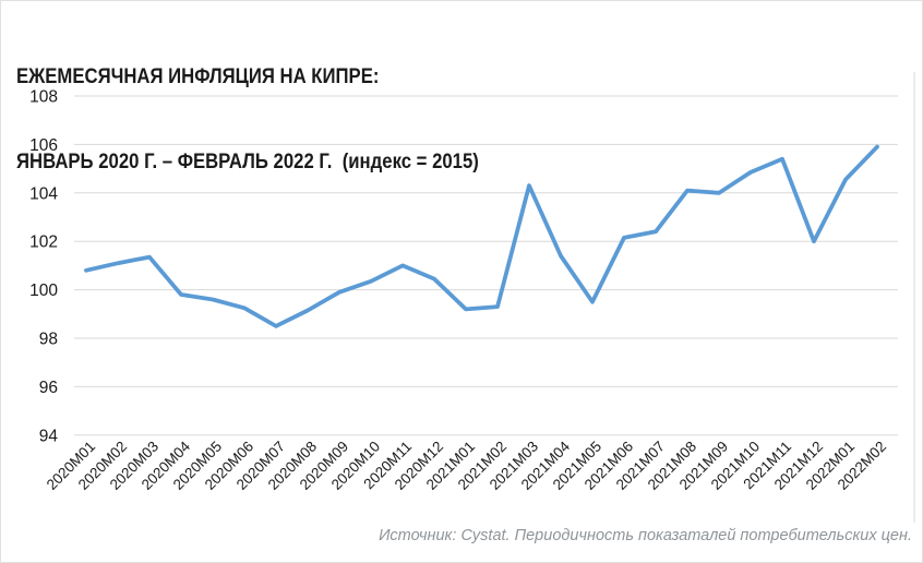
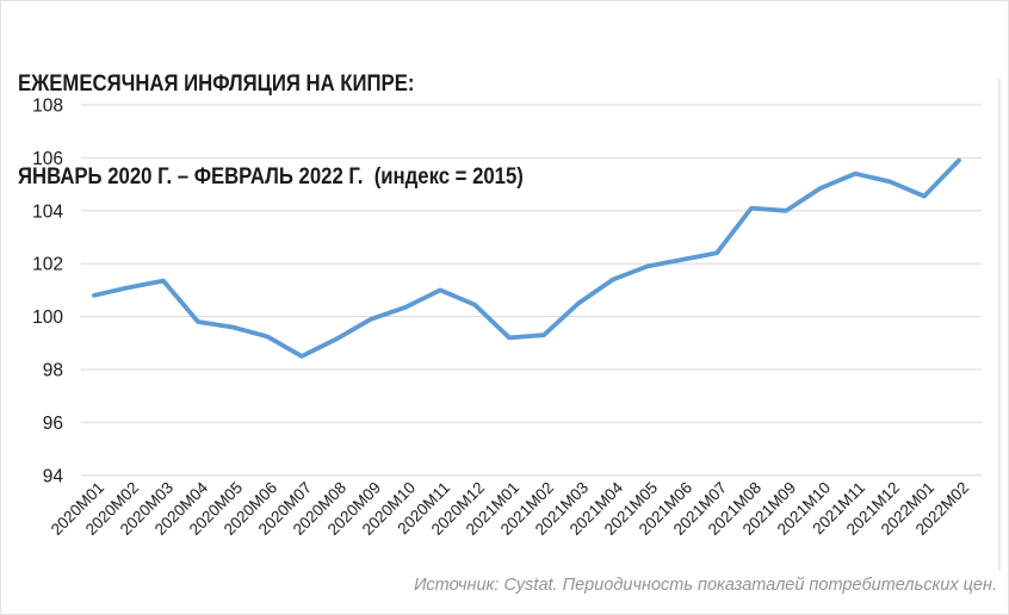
2021M03: 104.3 -> 100.5
2021M05: 99.5 -> 101.9
2021M12: 102.0 -> 105.1
